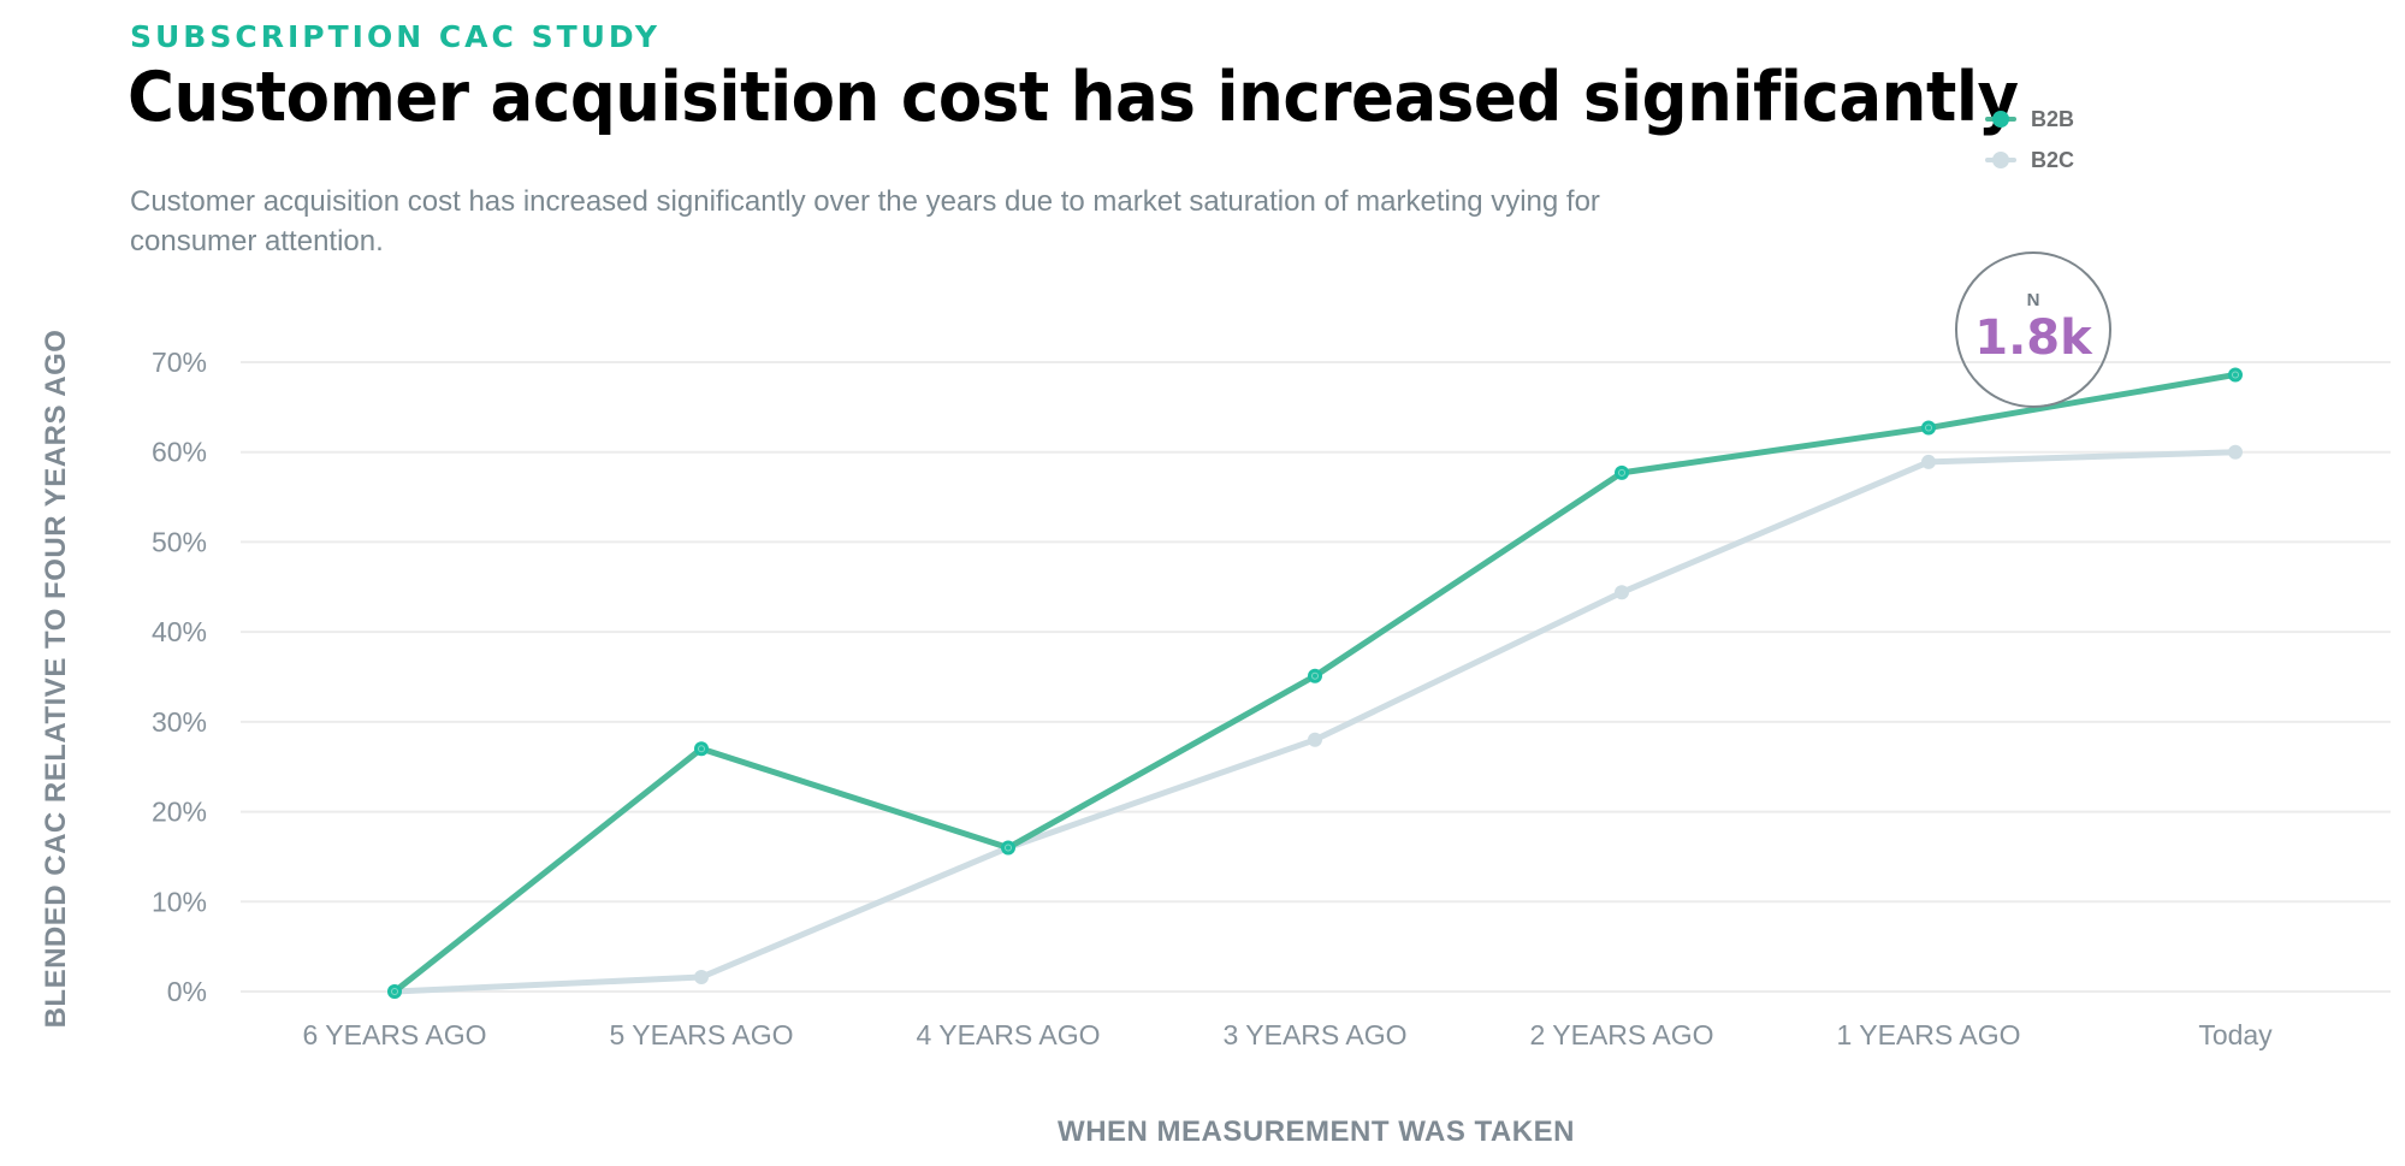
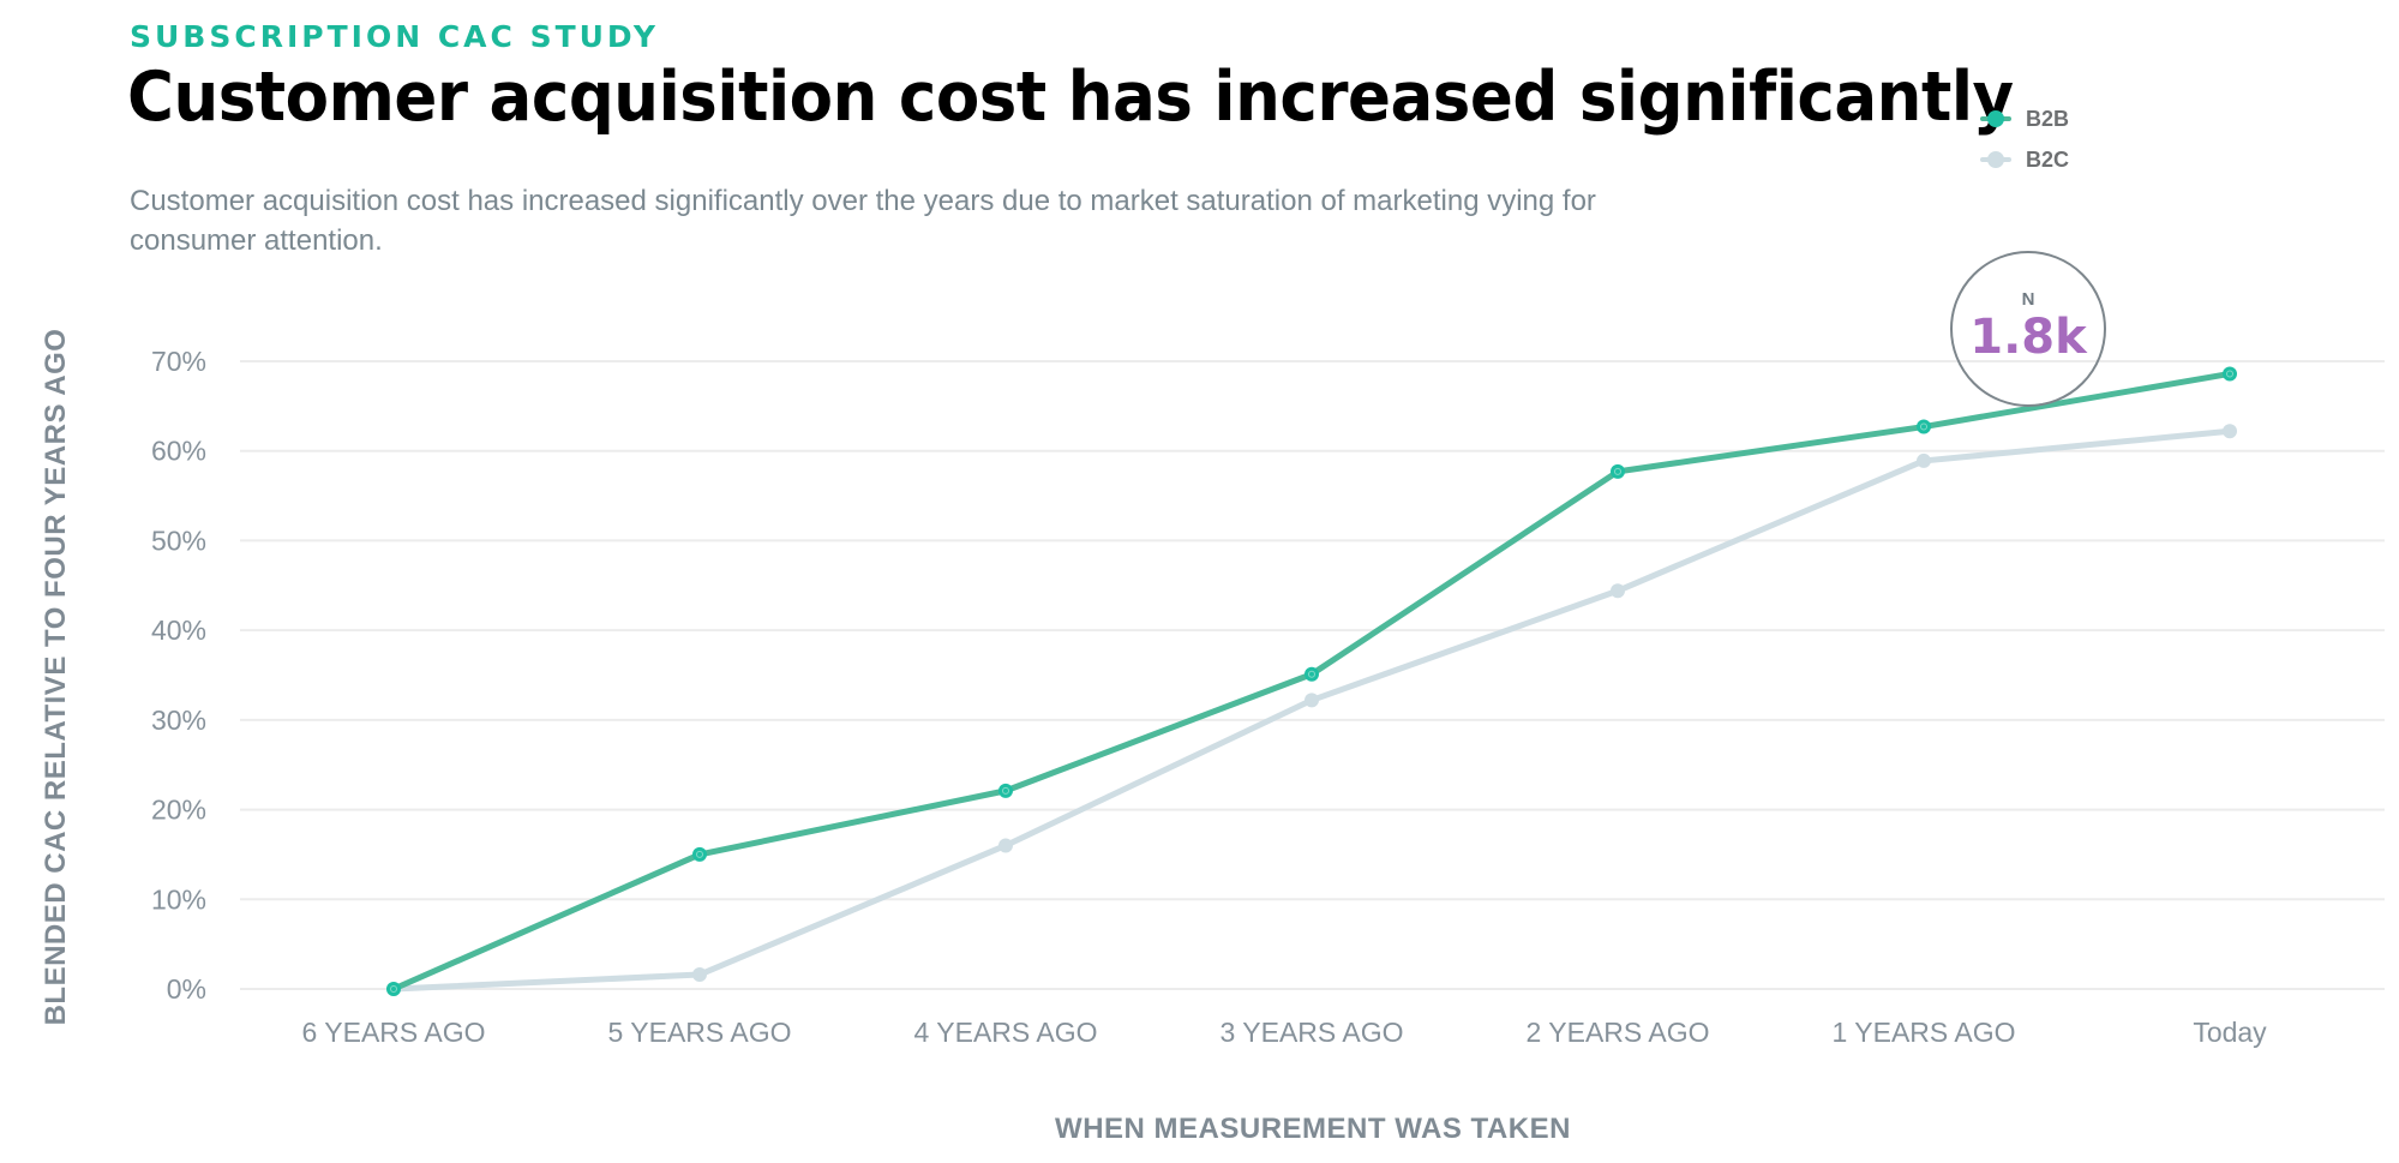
B2B/5 YEARS AGO: 27% -> 15%
B2B/4 YEARS AGO: 16% -> 22%
B2C/3 YEARS AGO: 28% -> 32%
B2C/Today: 60% -> 62%
